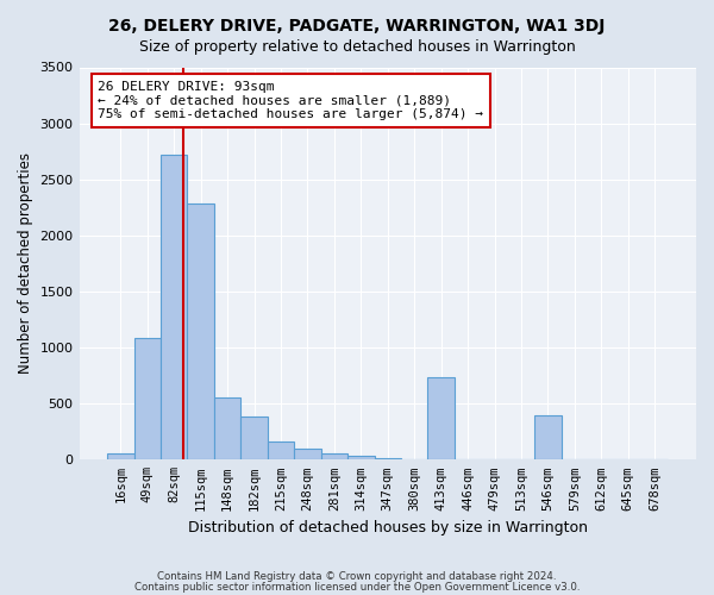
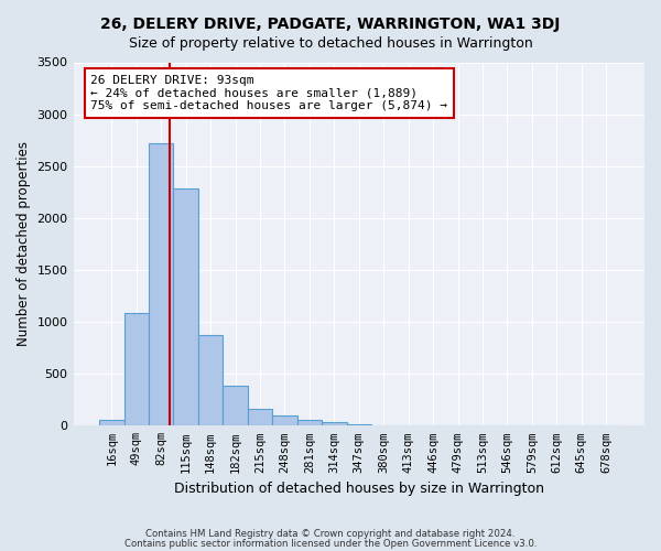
148sqm: 560 -> 870
413sqm: 740 -> 0
546sqm: 400 -> 0
